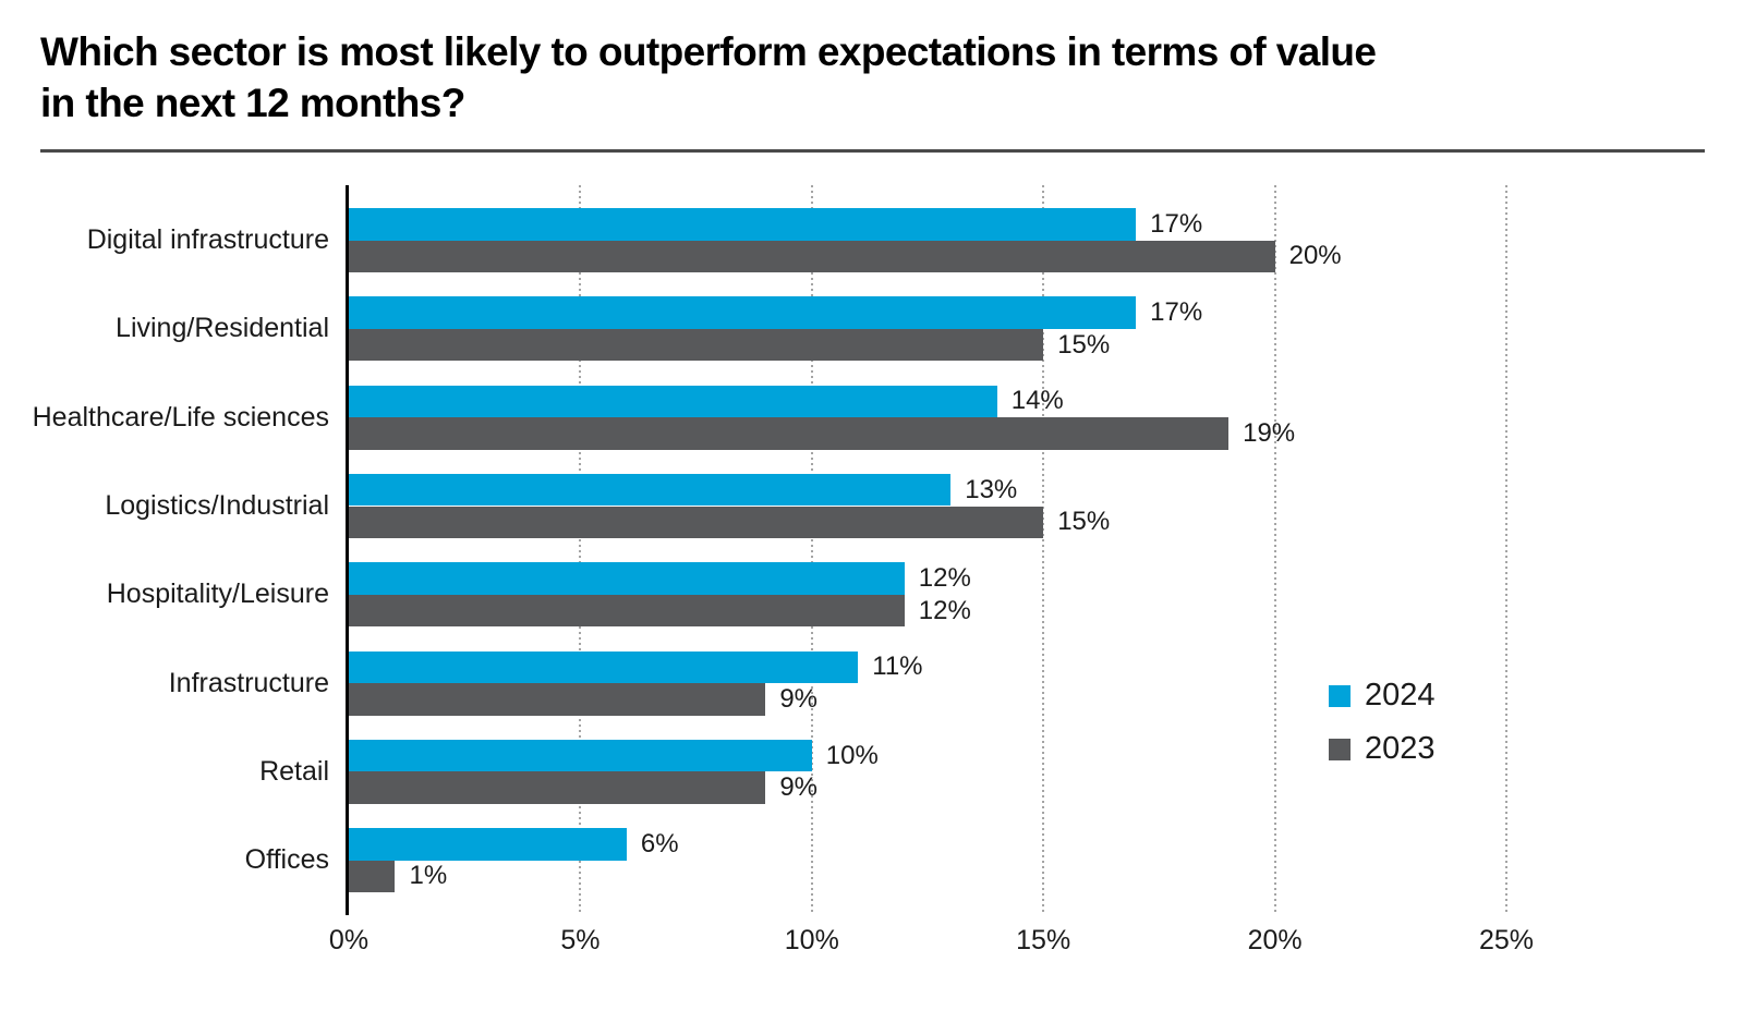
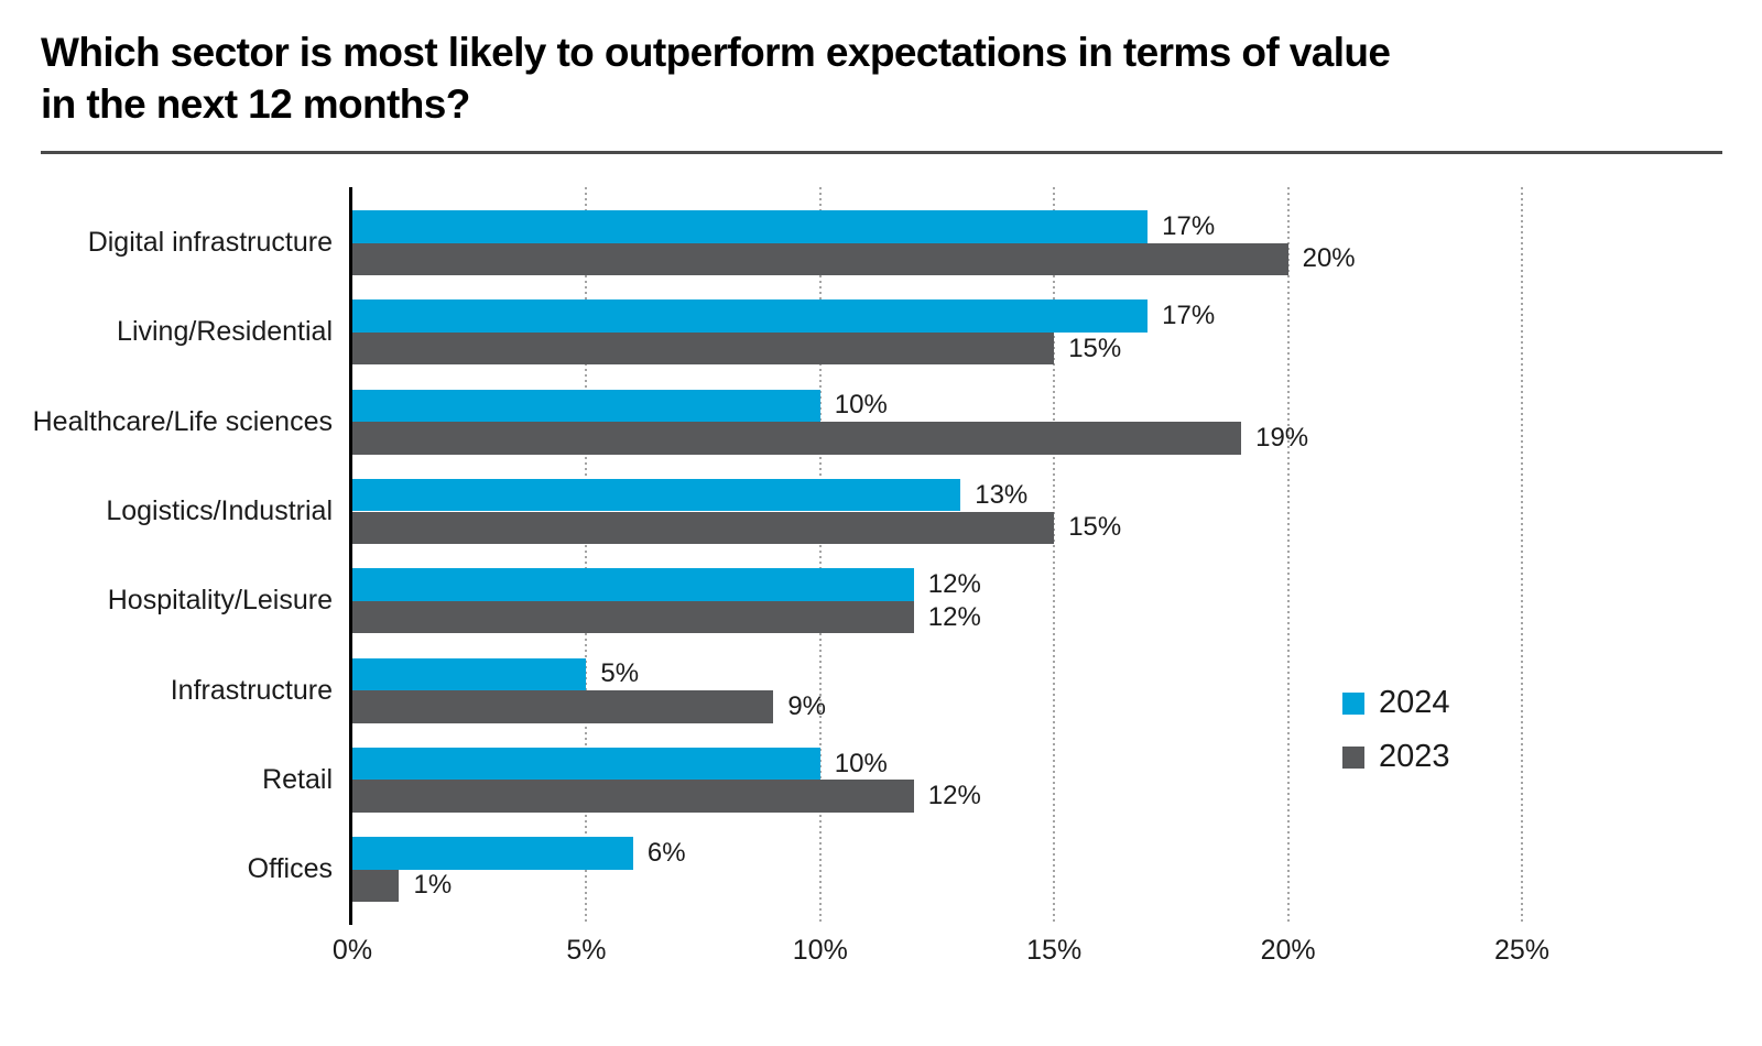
2024/Healthcare/Life sciences: 14% -> 10%
2024/Infrastructure: 11% -> 5%
2023/Retail: 9% -> 12%
